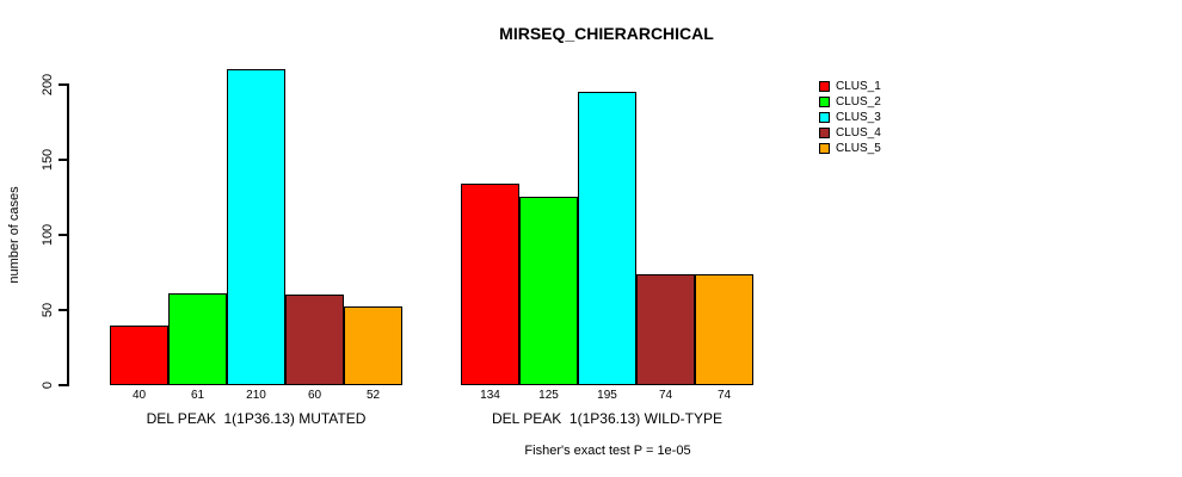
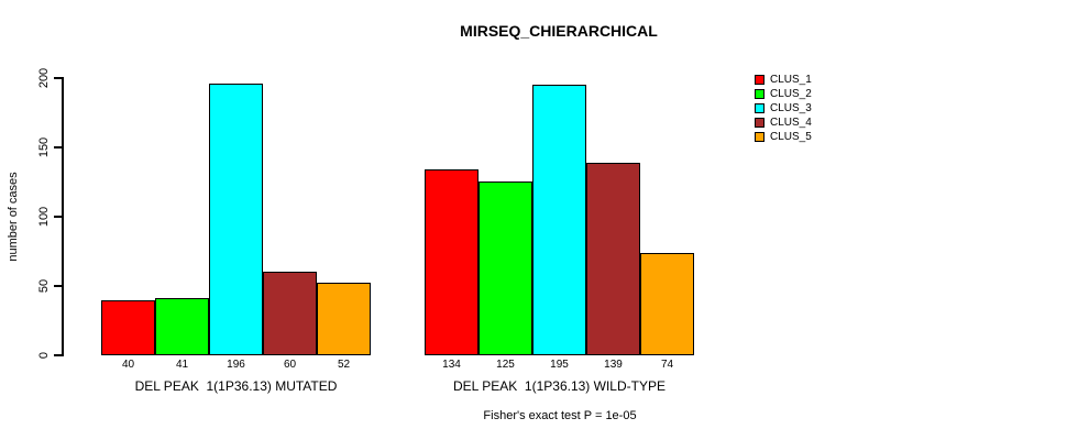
CLUS_2/DEL PEAK 1(1P36.13) MUTATED: 61 -> 41
CLUS_3/DEL PEAK 1(1P36.13) MUTATED: 210 -> 196
CLUS_4/DEL PEAK 1(1P36.13) WILD-TYPE: 74 -> 139
